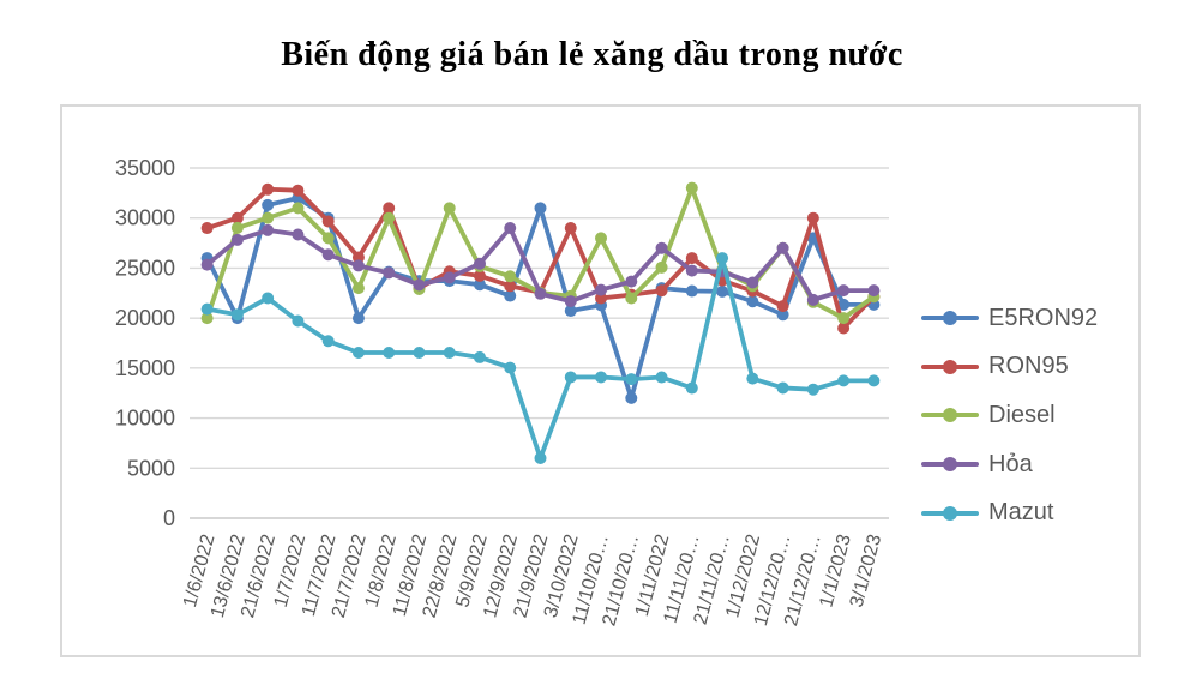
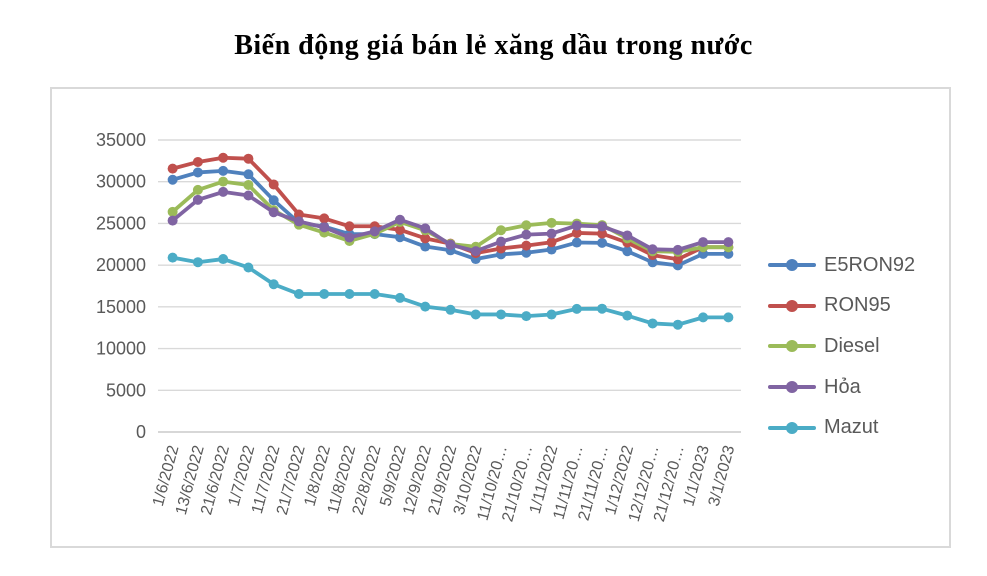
E5RON92/1/6/2022: 26000 -> 30000
RON95/1/6/2022: 29000 -> 32000
Diesel/1/6/2022: 20000 -> 26000
E5RON92/13/6/2022: 20000 -> 31000
RON95/13/6/2022: 30000 -> 32000
Mazut/21/6/2022: 22000 -> 21000
E5RON92/1/7/2022: 32000 -> 31000
Diesel/1/7/2022: 31000 -> 30000
E5RON92/11/7/2022: 30000 -> 28000
Diesel/11/7/2022: 28000 -> 27000
E5RON92/21/7/2022: 20000 -> 25000
Diesel/21/7/2022: 23000 -> 25000
RON95/1/8/2022: 31000 -> 26000
Diesel/1/8/2022: 30000 -> 24000
RON95/11/8/2022: 23000 -> 25000
Diesel/22/8/2022: 31000 -> 24000
Hỏa/12/9/2022: 29000 -> 24000
E5RON92/21/9/2022: 31000 -> 22000
Mazut/21/9/2022: 6000 -> 15000
RON95/3/10/2022: 29000 -> 21000
Diesel/11/10/20…: 28000 -> 24000
E5RON92/21/10/20…: 12000 -> 21000
Diesel/21/10/20…: 22000 -> 25000
E5RON92/1/11/2022: 23000 -> 22000
Hỏa/1/11/2022: 27000 -> 24000
RON95/11/11/20…: 26000 -> 24000
Diesel/11/11/20…: 33000 -> 25000
Mazut/11/11/20…: 13000 -> 15000
Mazut/21/11/20…: 26000 -> 15000
Diesel/12/12/20…: 27000 -> 22000
Hỏa/12/12/20…: 27000 -> 22000
E5RON92/21/12/20…: 28000 -> 20000
RON95/21/12/20…: 30000 -> 21000
RON95/1/1/2023: 19000 -> 22000
Diesel/1/1/2023: 20000 -> 22000
